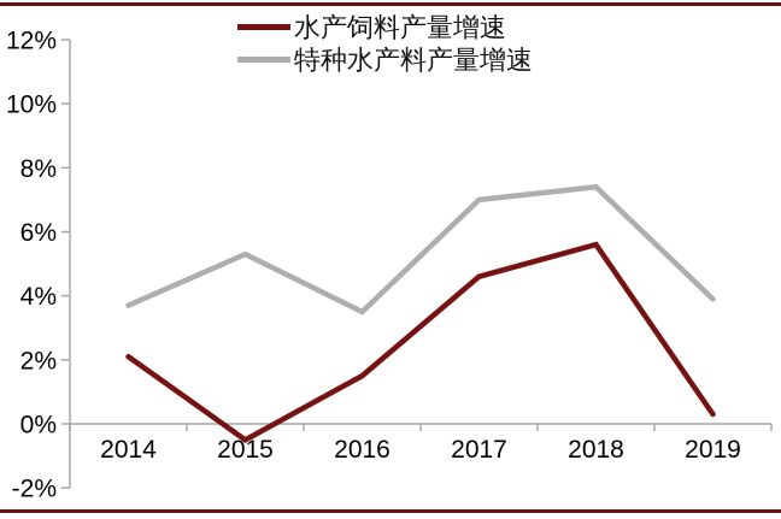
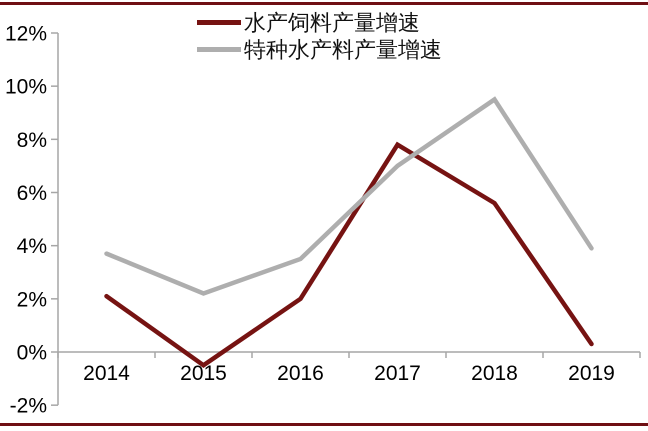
特种水产料产量增速/2015: 5.3% -> 2.2%
水产饲料产量增速/2016: 1.5% -> 2.0%
水产饲料产量增速/2017: 4.6% -> 7.8%
特种水产料产量增速/2018: 7.4% -> 9.5%
